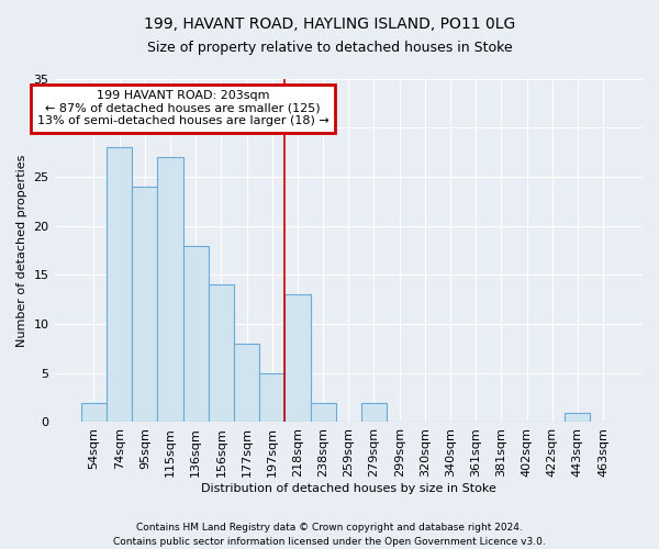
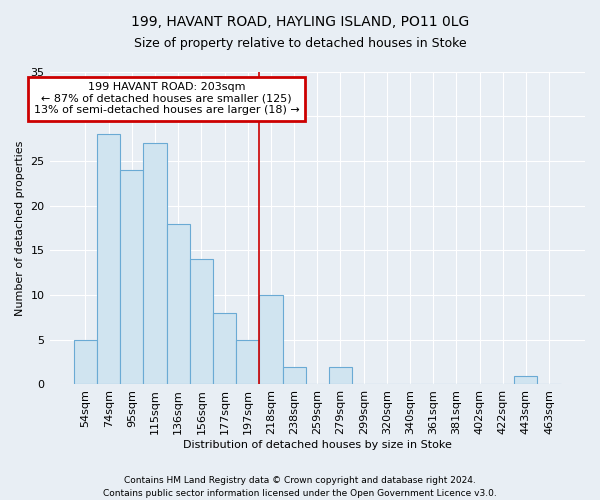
54sqm: 2 -> 5
218sqm: 13 -> 10
